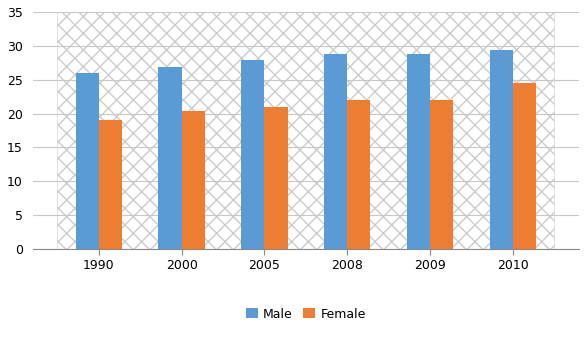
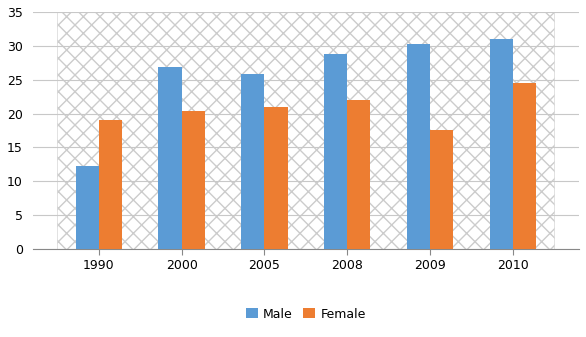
Male/1990: 26.0 -> 12.2
Male/2005: 27.9 -> 25.8
Male/2009: 28.8 -> 30.2
Female/2009: 22.0 -> 17.6
Male/2010: 29.4 -> 31.0
